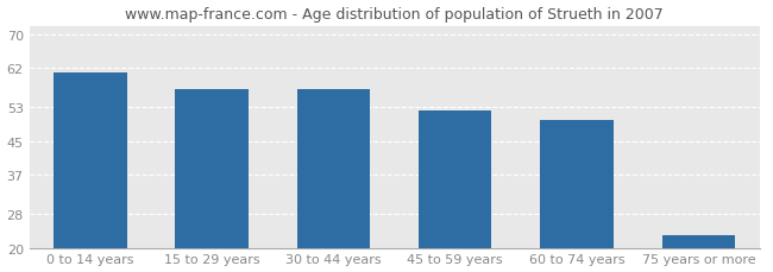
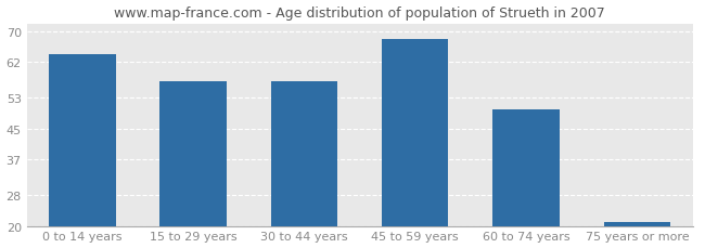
0 to 14 years: 61 -> 64
45 to 59 years: 52 -> 68
75 years or more: 23 -> 21
